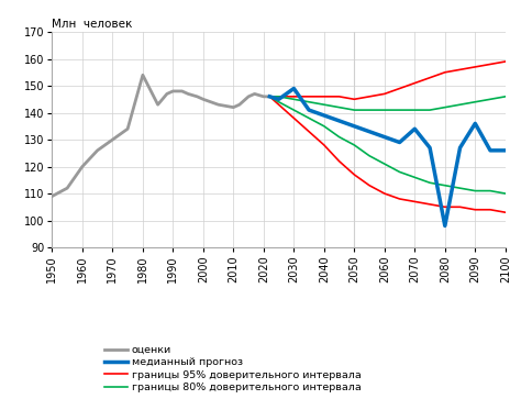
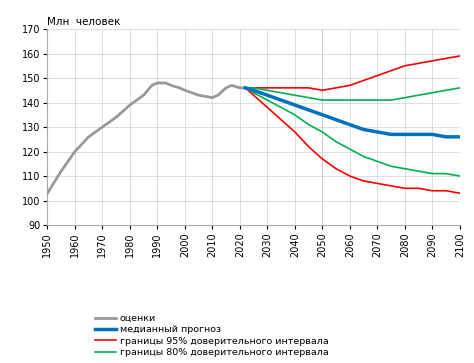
оценки/1950: 109 -> 103
оценки/1980: 154 -> 139
медианный прогноз/2030: 149 -> 143
медианный прогноз/2070: 134 -> 128
медианный прогноз/2080: 98 -> 127
медианный прогноз/2090: 136 -> 127
